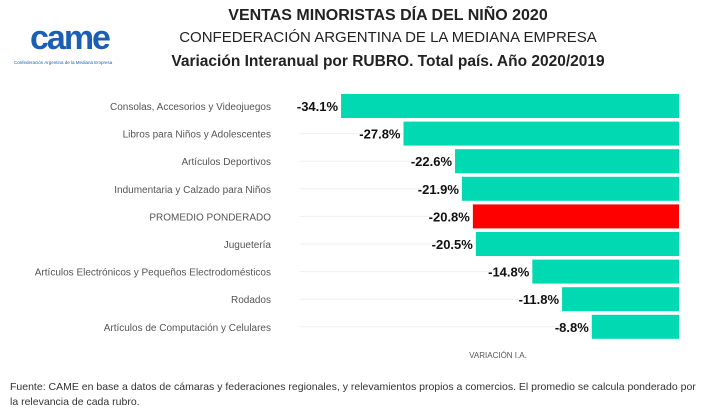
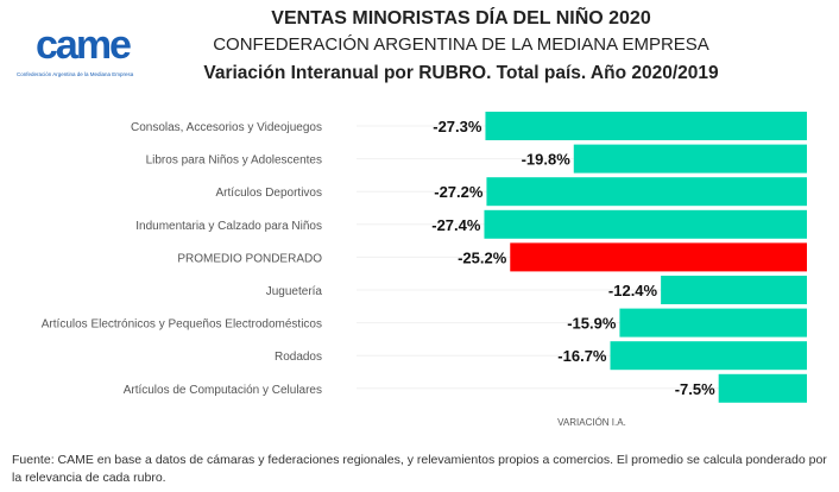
Consolas, Accesorios y Videojuegos: -34.1% -> -27.3%
Libros para Niños y Adolescentes: -27.8% -> -19.8%
Artículos Deportivos: -22.6% -> -27.2%
Indumentaria y Calzado para Niños: -21.9% -> -27.4%
PROMEDIO PONDERADO: -20.8% -> -25.2%
Juguetería: -20.5% -> -12.4%
Artículos Electrónicos y Pequeños Electrodomésticos: -14.8% -> -15.9%
Rodados: -11.8% -> -16.7%
Artículos de Computación y Celulares: -8.8% -> -7.5%
